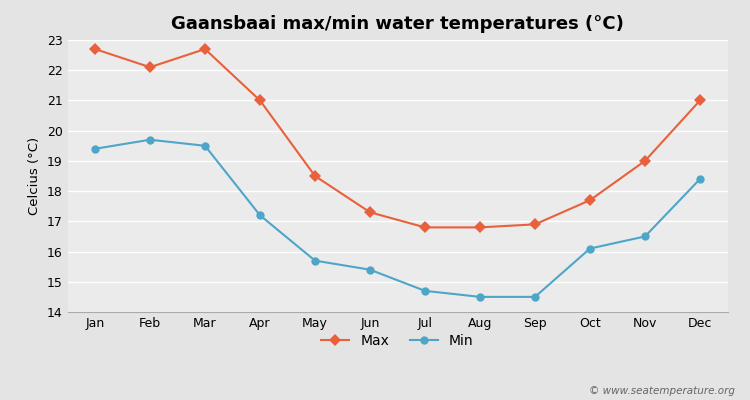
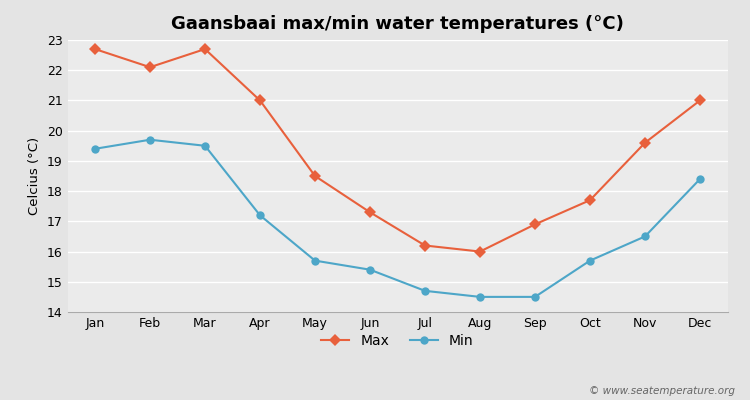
Max/Jul: 16.8 -> 16.2
Max/Aug: 16.8 -> 16.0
Min/Oct: 16.1 -> 15.7
Max/Nov: 19.0 -> 19.6
